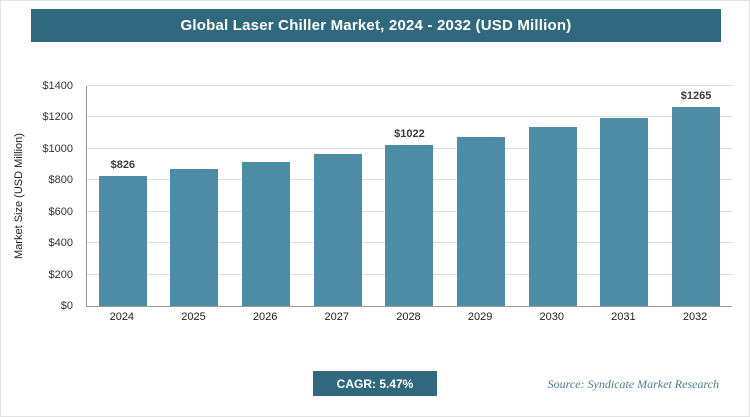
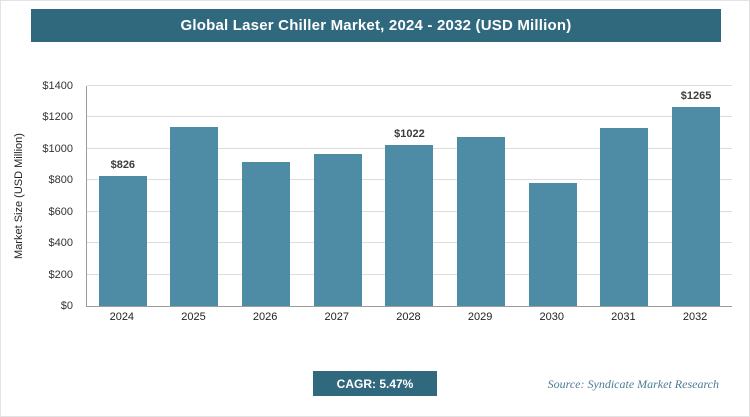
2025: $870 -> $1140
2030: $1140 -> $780
2031: $1200 -> $1130
